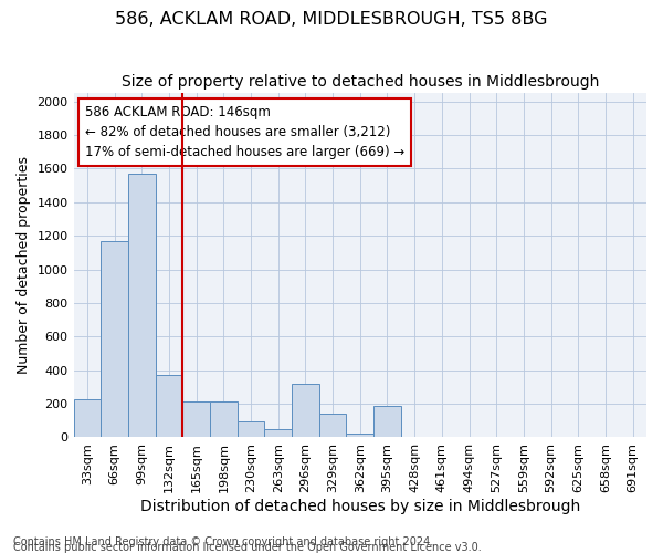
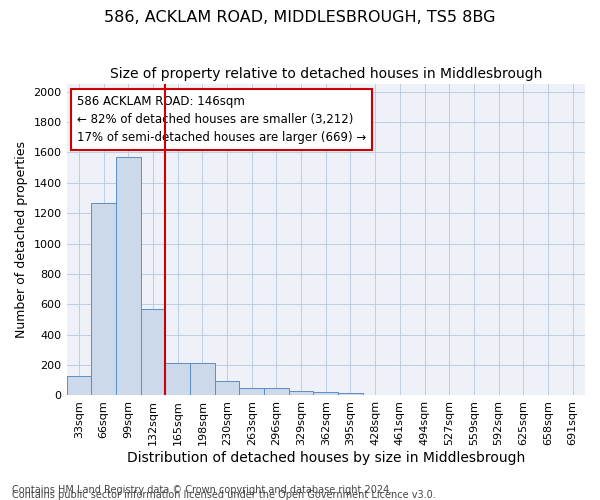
33sqm: 230 -> 130
66sqm: 1170 -> 1260
132sqm: 370 -> 570
296sqm: 320 -> 50
329sqm: 140 -> 30
395sqm: 190 -> 20
